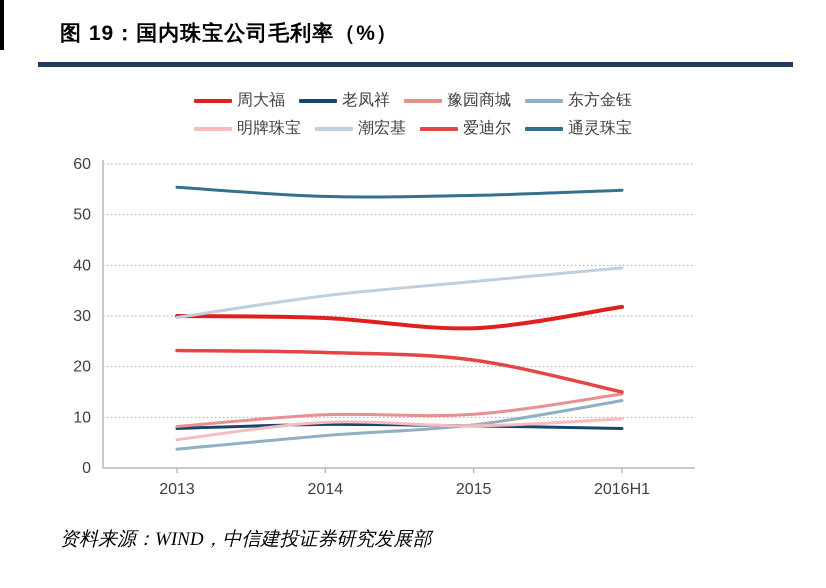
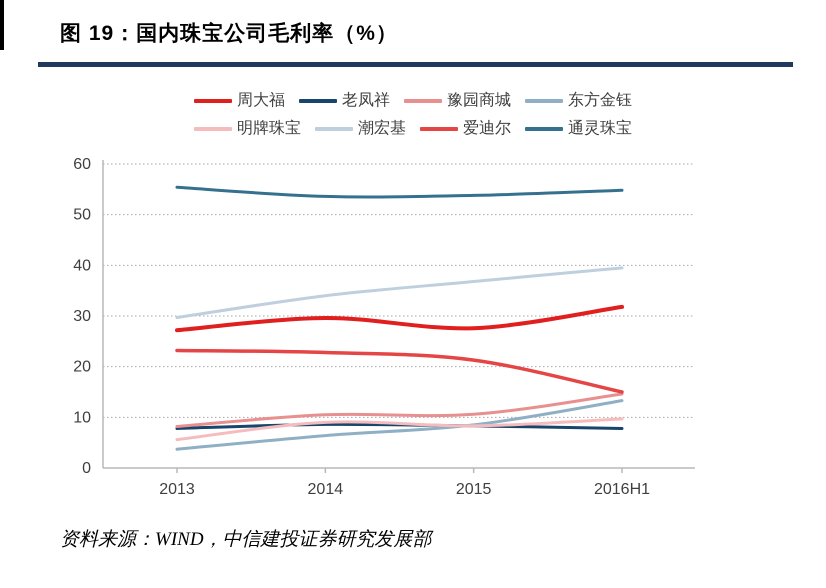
周大福/2013: 30 -> 27
